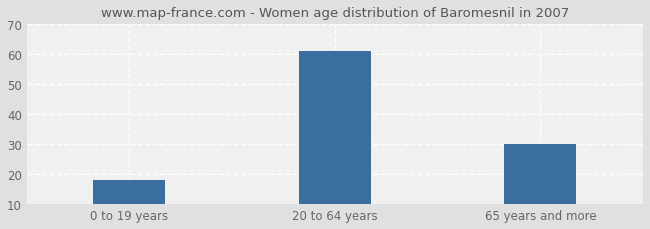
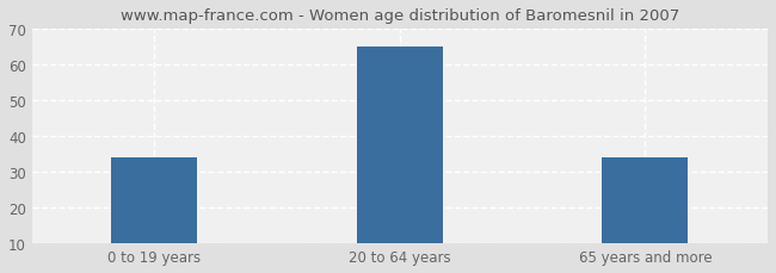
0 to 19 years: 18 -> 34
20 to 64 years: 61 -> 65
65 years and more: 30 -> 34
